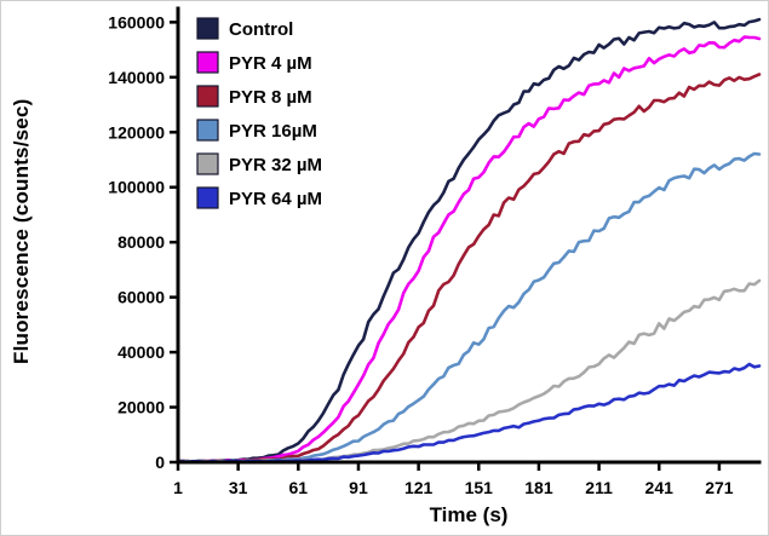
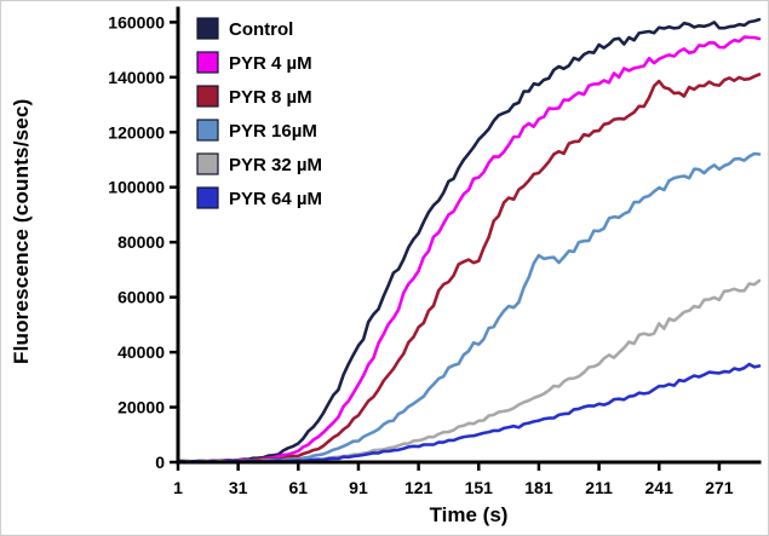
PYR 8 µM/151: 82000 -> 73000
PYR 16µM/181: 66000 -> 75000
PYR 8 µM/241: 131000 -> 138000
